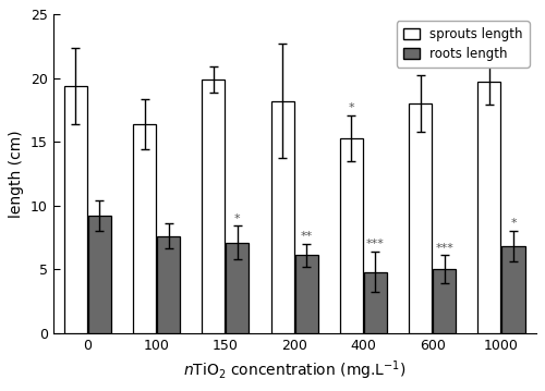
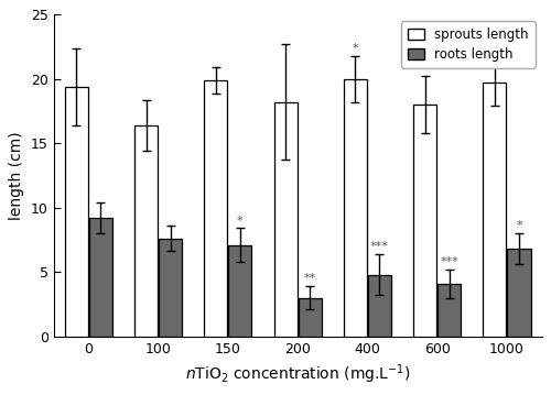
roots length/200: 6.1 -> 3.0
sprouts length/400: 15.3 -> 20.0
roots length/600: 5.0 -> 4.1
